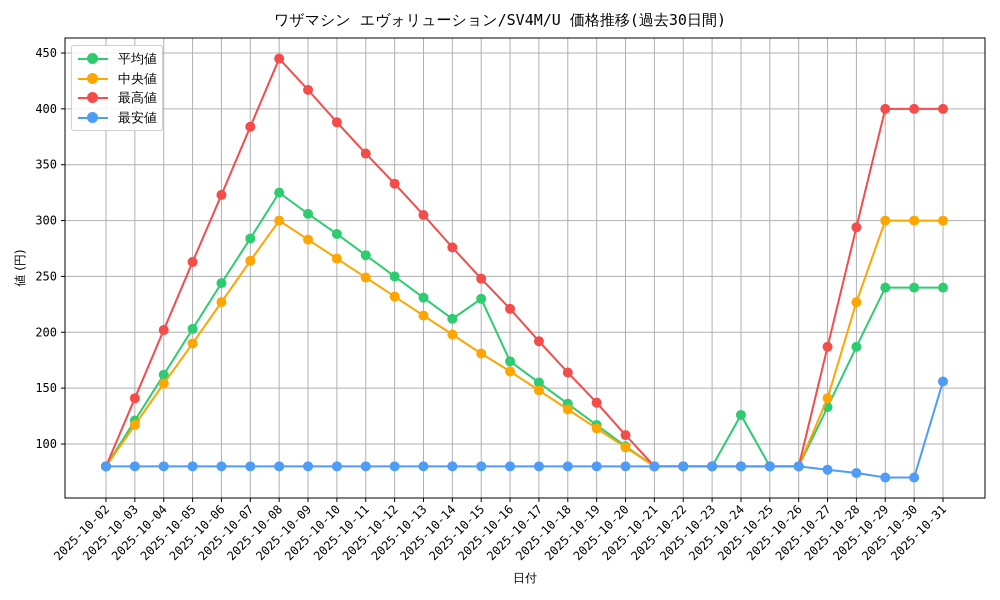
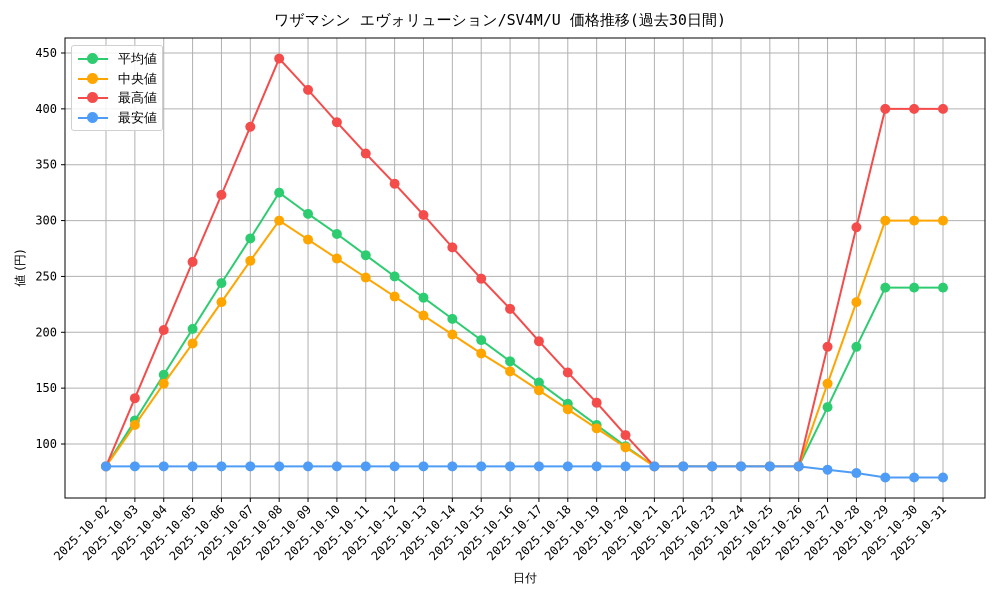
平均値/2025-10-15: 230 -> 193
平均値/2025-10-24: 126 -> 80
中央値/2025-10-27: 141 -> 154
最安値/2025-10-31: 156 -> 70
